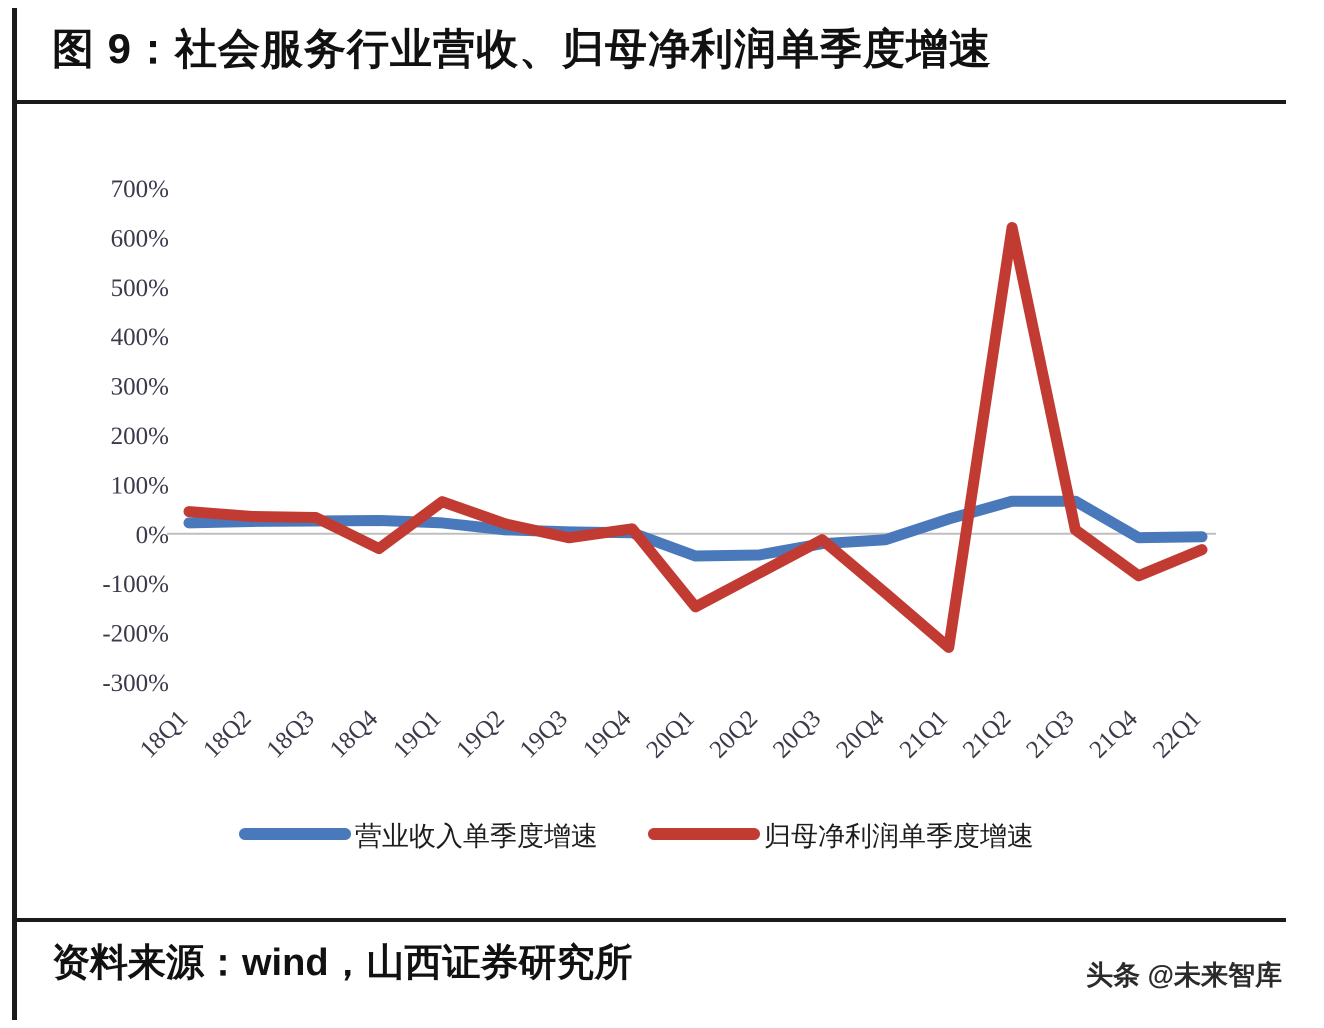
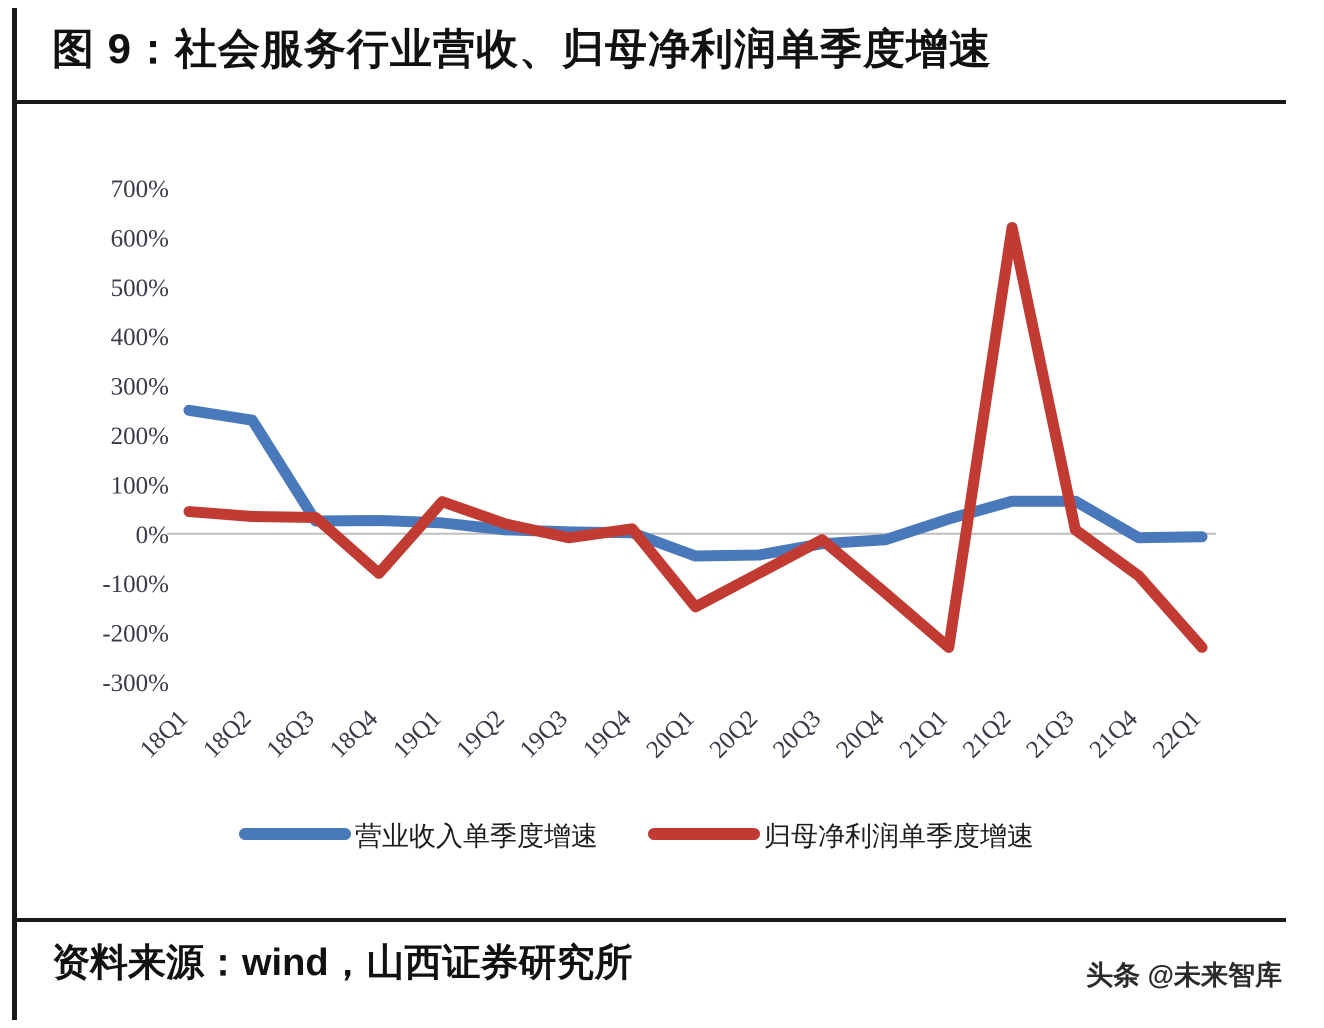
营业收入单季度增速/18Q1: 20% -> 250%
营业收入单季度增速/18Q2: 20% -> 230%
归母净利润单季度增速/18Q4: -30% -> -80%
归母净利润单季度增速/22Q1: -30% -> -230%
